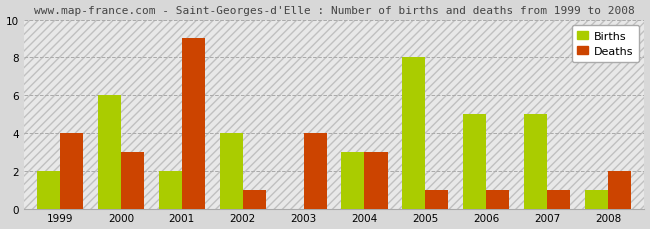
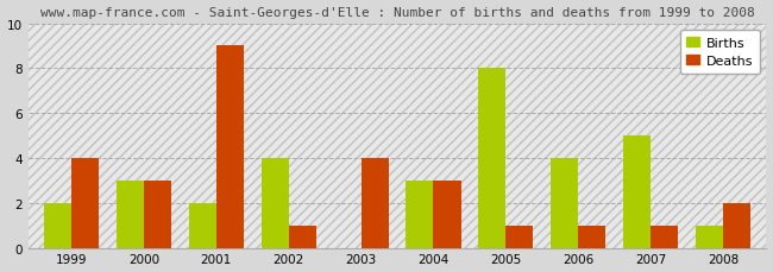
Births/2000: 6 -> 3
Births/2006: 5 -> 4
